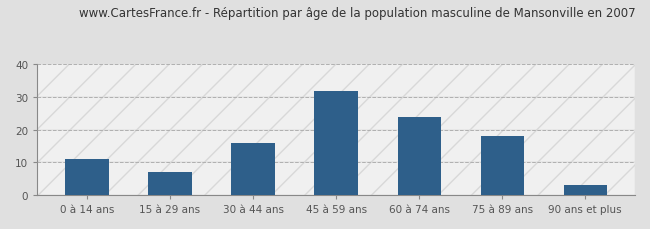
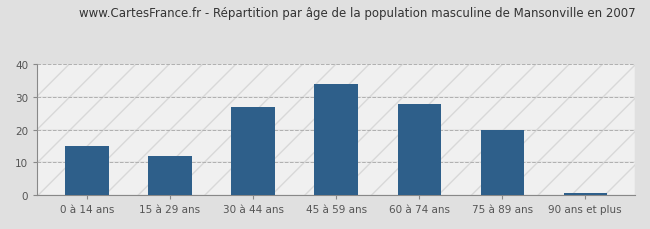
0 à 14 ans: 11.0 -> 15.0
15 à 29 ans: 7.0 -> 12.0
30 à 44 ans: 16.0 -> 27.0
45 à 59 ans: 32.0 -> 34.0
60 à 74 ans: 24.0 -> 28.0
75 à 89 ans: 18.0 -> 20.0
90 ans et plus: 3.0 -> 0.5
